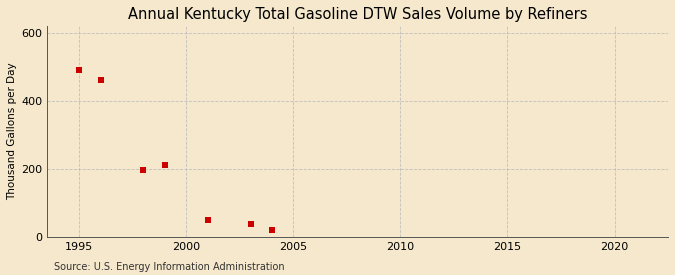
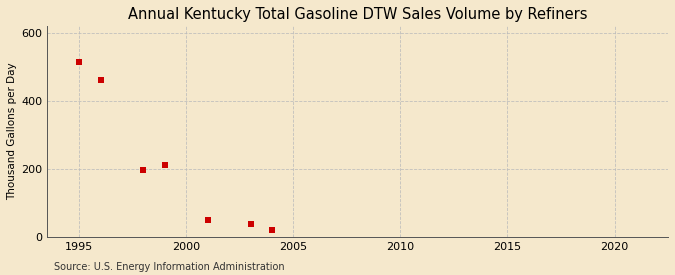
1995: 490 -> 515
